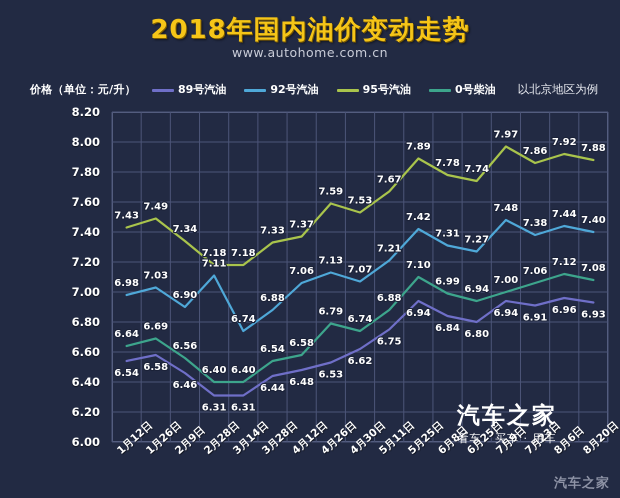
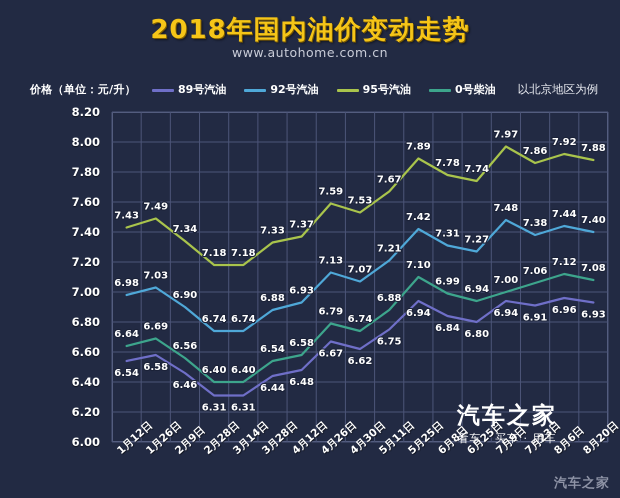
92号汽油/2月28日: 7.11 -> 6.74
92号汽油/4月12日: 7.06 -> 6.93
89号汽油/4月26日: 6.53 -> 6.67
